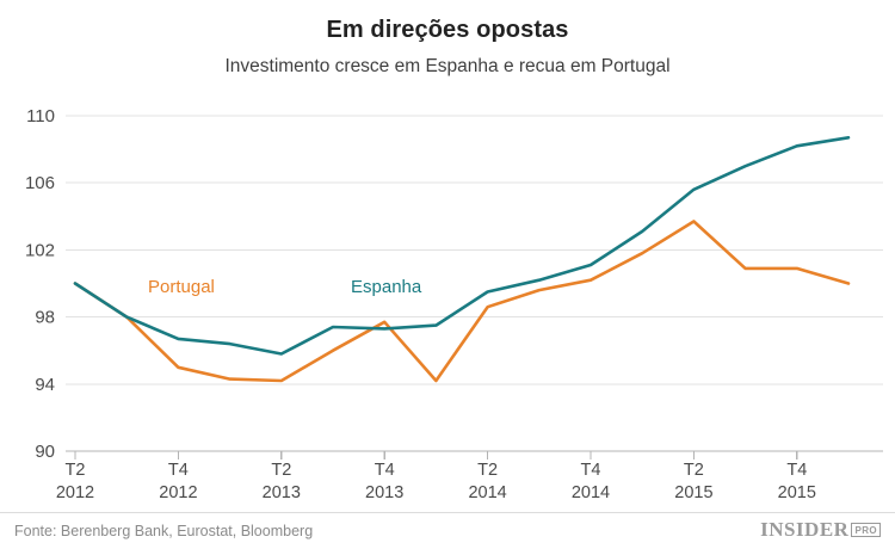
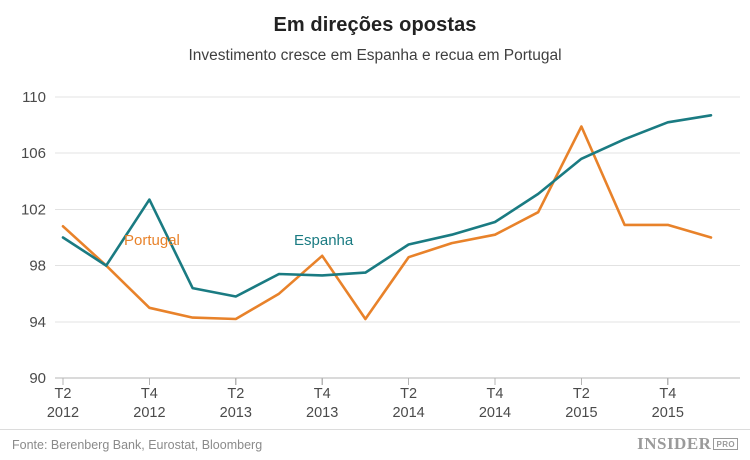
Portugal/T2 2012: 100.0 -> 100.8
Espanha/T4 2012: 96.7 -> 102.7
Portugal/T4 2013: 97.7 -> 98.7
Portugal/T2 2015: 103.7 -> 107.9
